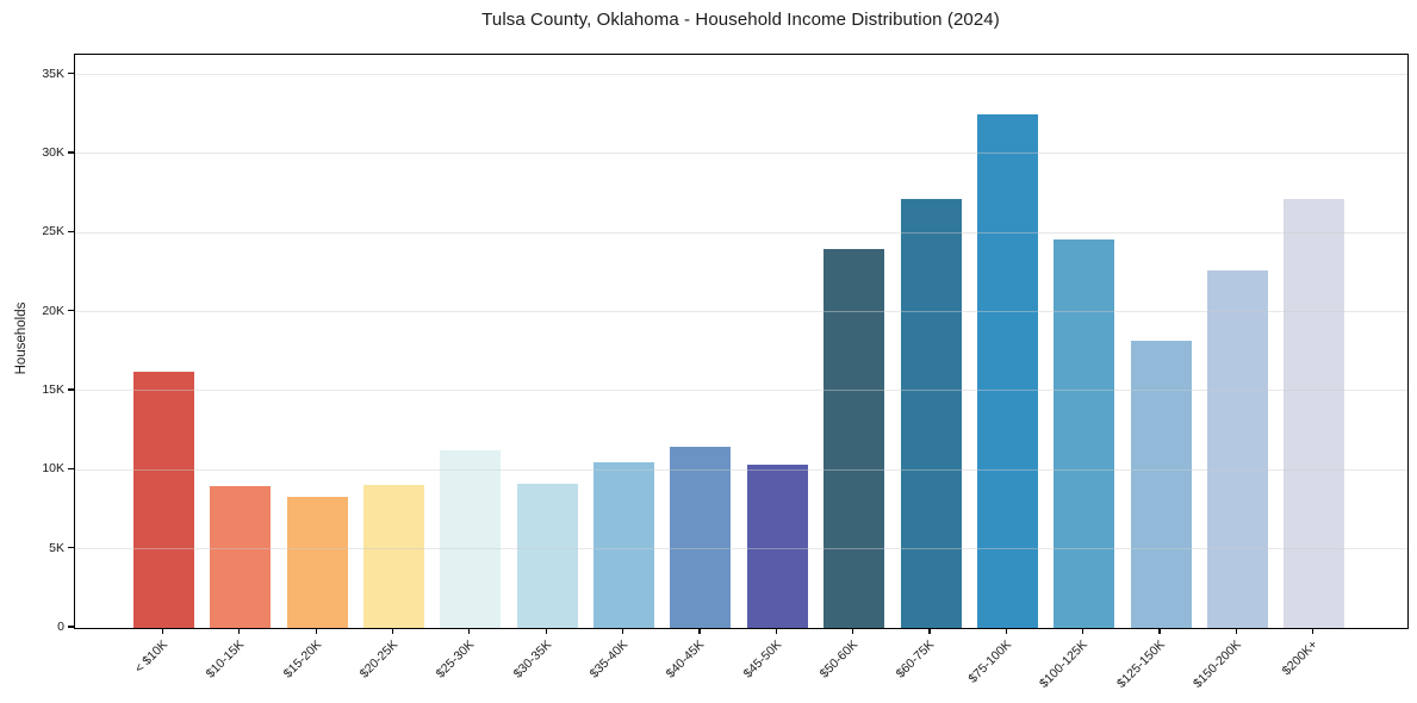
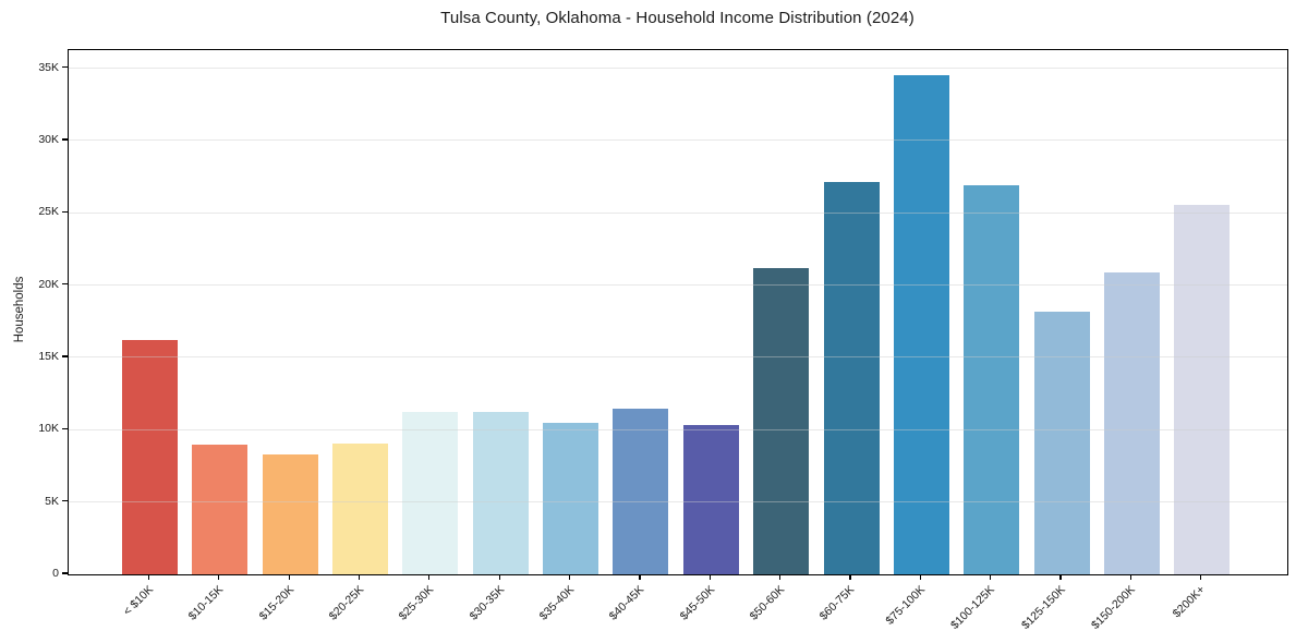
$30-35K: 9.1K -> 11.2K
$50-60K: 24.0K -> 21.2K
$75-100K: 32.5K -> 34.6K
$100-125K: 24.6K -> 26.9K
$150-200K: 22.6K -> 20.9K
$200K+: 27.1K -> 25.6K
